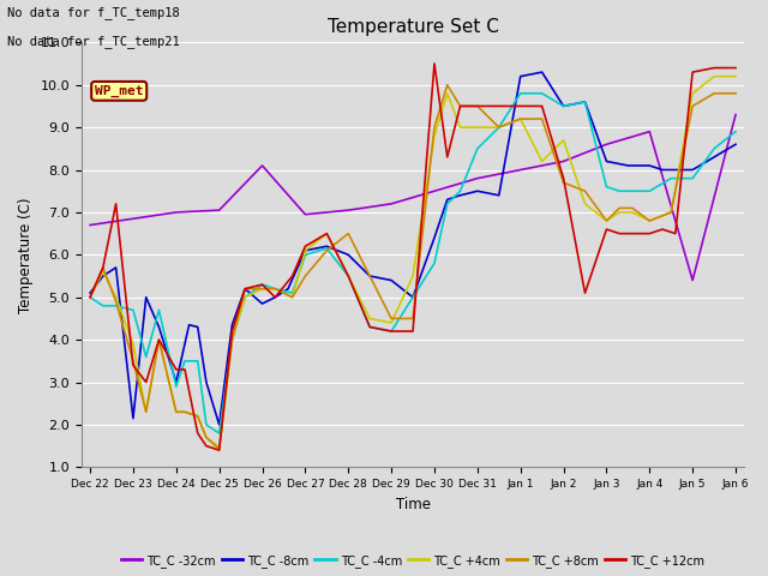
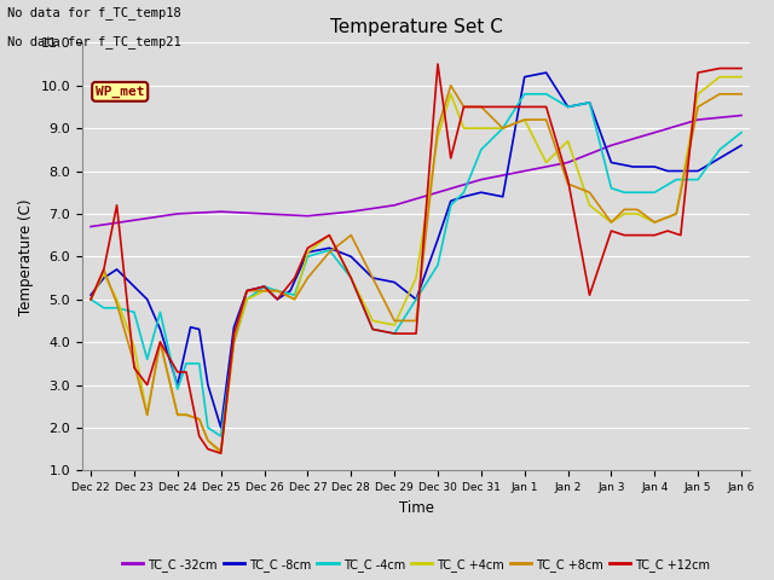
TC_C -8cm/Dec 23: 2.15 -> 5.30
TC_C -32cm/Dec 26: 8.10 -> 7.00
TC_C -8cm/Dec 26: 4.85 -> 5.30
TC_C -32cm/Jan 5: 5.40 -> 9.20
